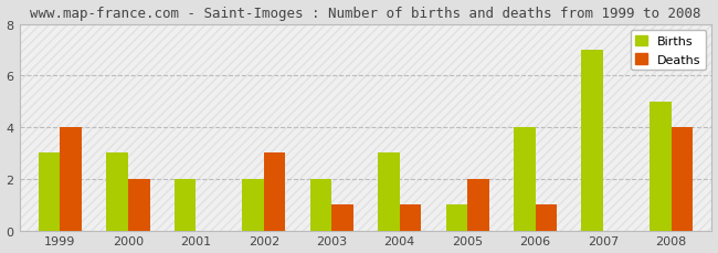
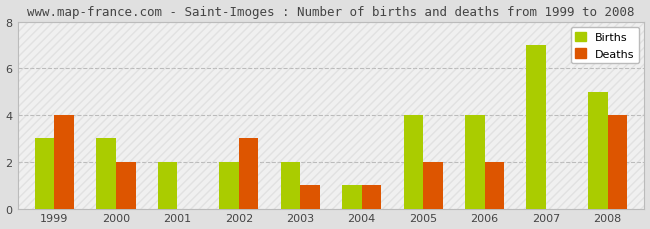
Births/2004: 3 -> 1
Births/2005: 1 -> 4
Deaths/2006: 1 -> 2
